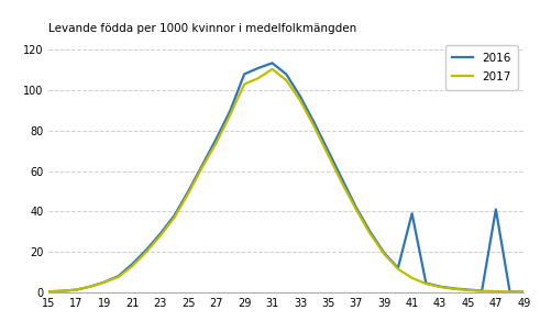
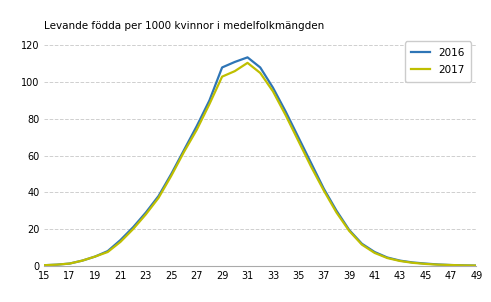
2016/41: 39 -> 8
2016/47: 41 -> 0
